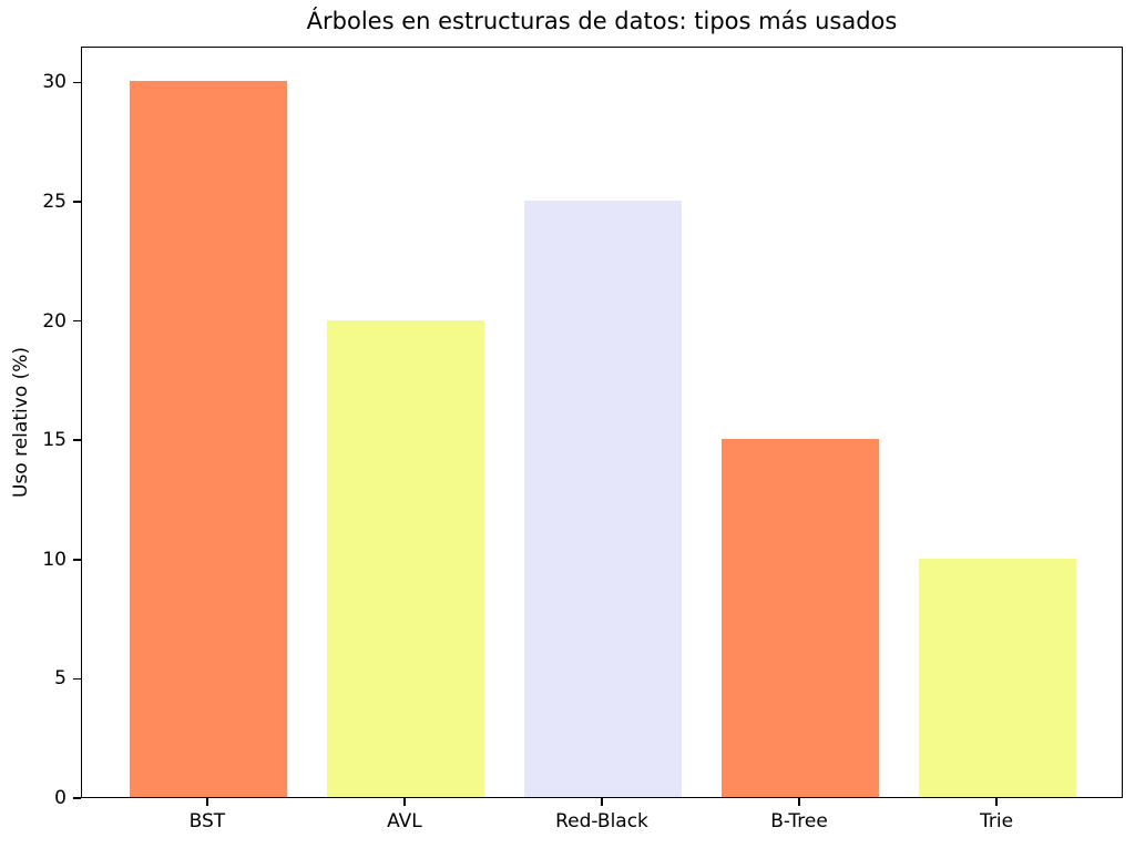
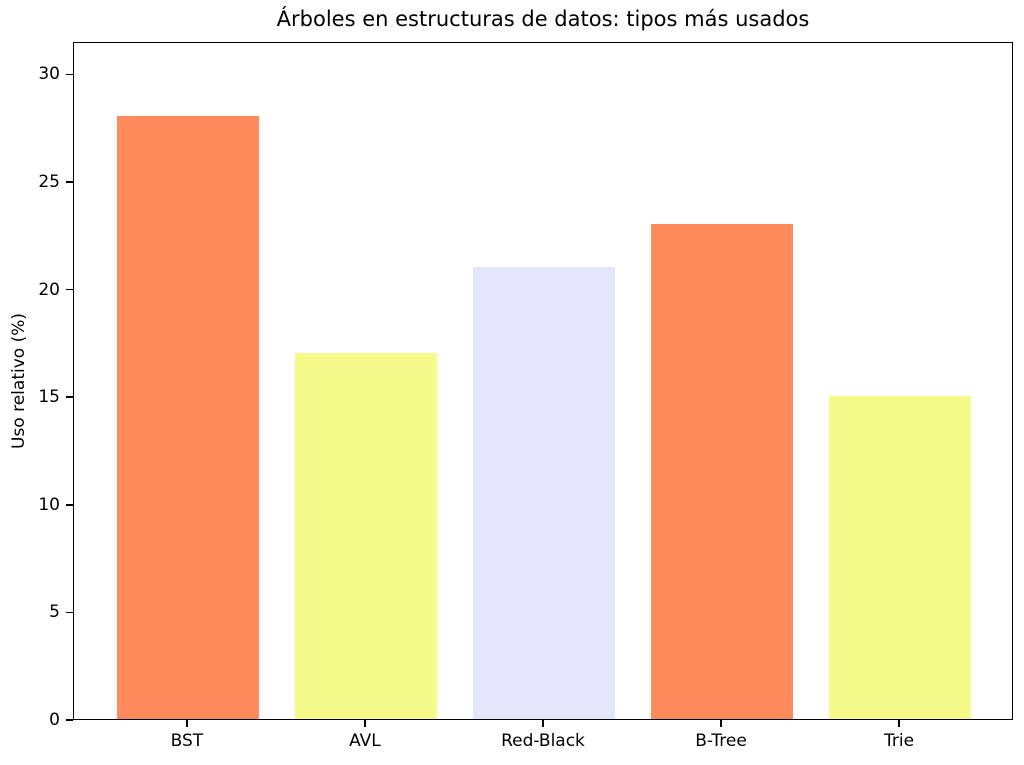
BST: 30 -> 28
AVL: 20 -> 17
Red-Black: 25 -> 21
B-Tree: 15 -> 23
Trie: 10 -> 15
